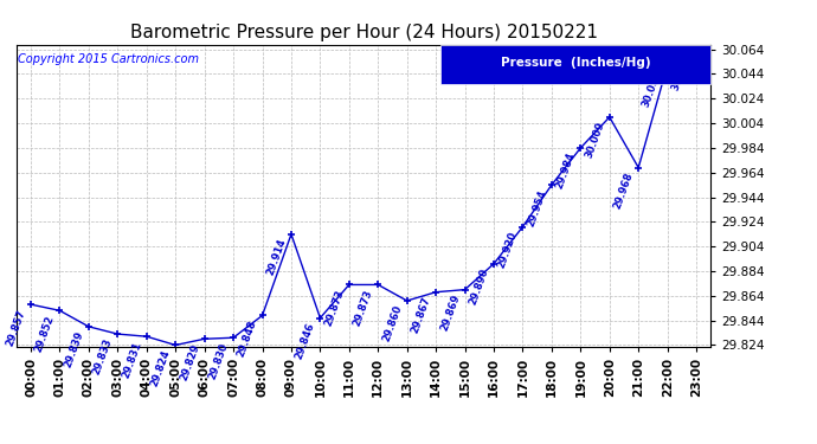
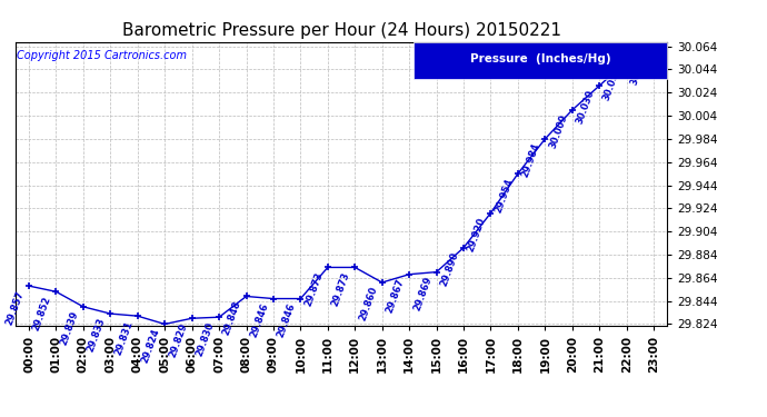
09:00: 29.914 -> 29.846
21:00: 29.968 -> 30.030
